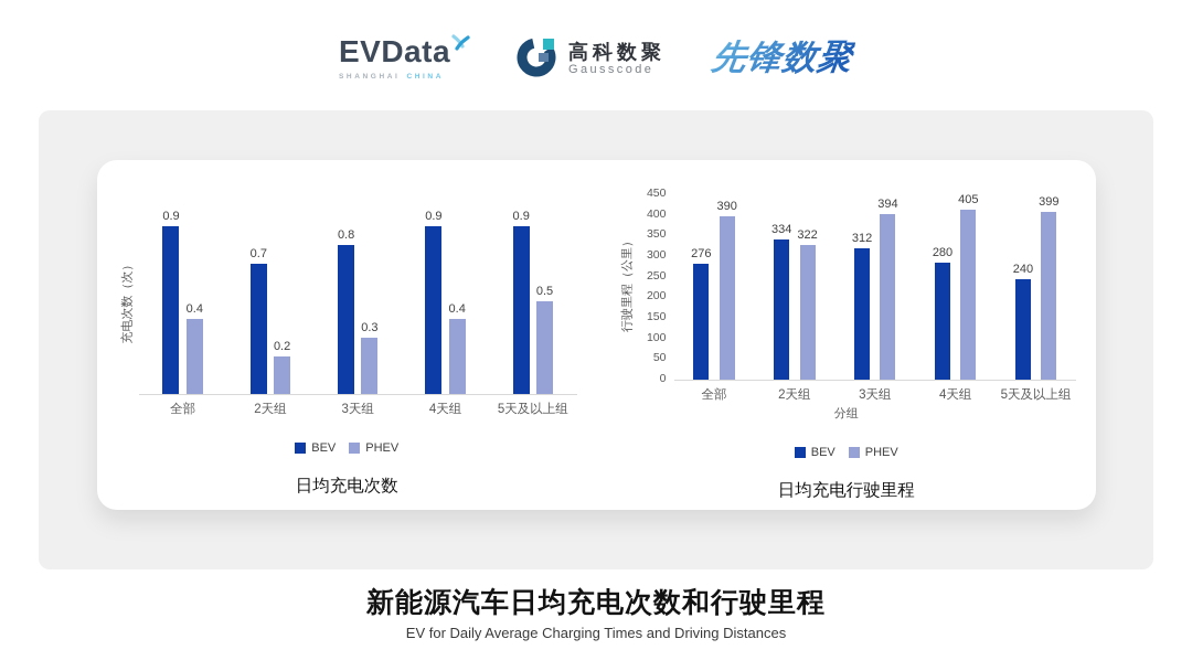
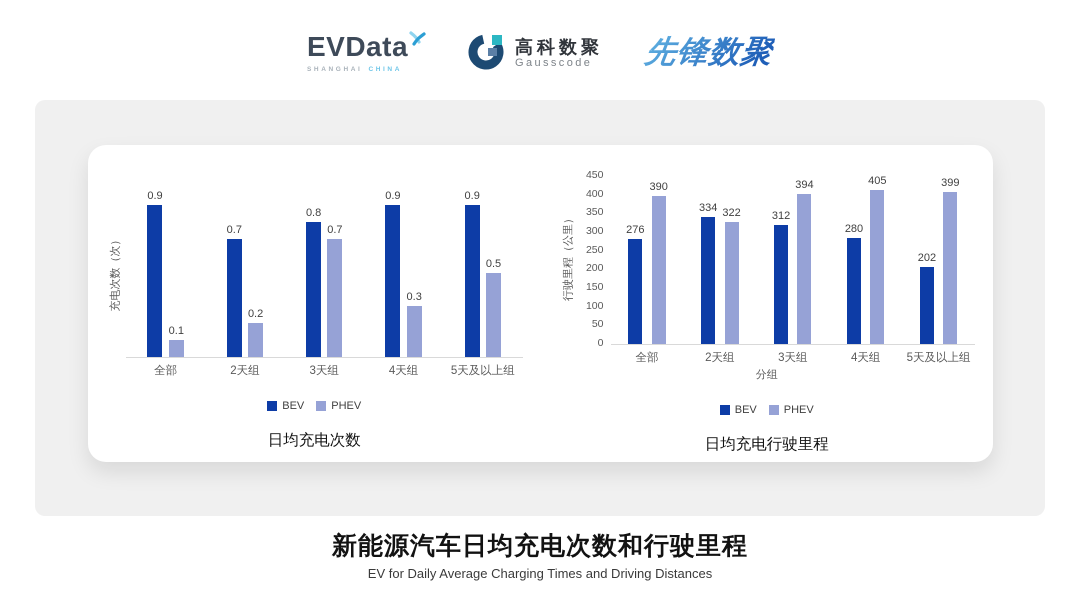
日均充电次数/PHEV/全部: 0.4 -> 0.1
日均充电次数/PHEV/3天组: 0.3 -> 0.7
日均充电次数/PHEV/4天组: 0.4 -> 0.3
日均充电行驶里程/BEV/5天及以上组: 240 -> 202
